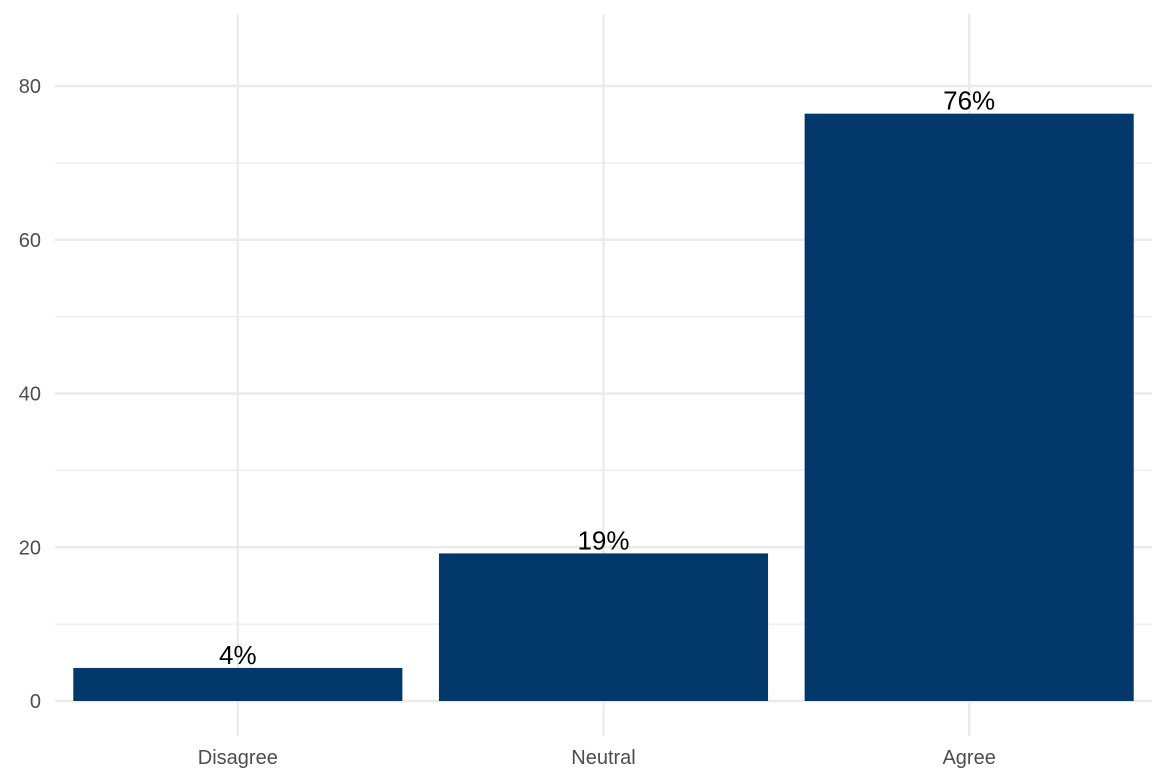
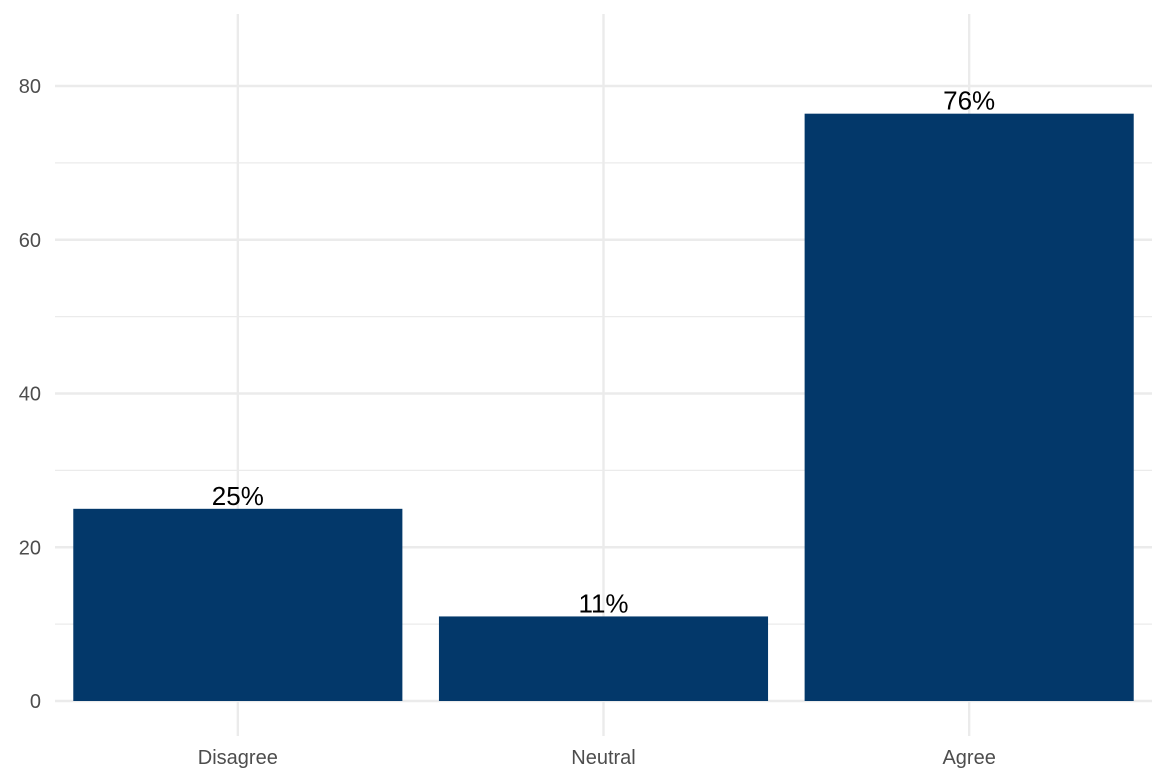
Disagree: 4% -> 25%
Neutral: 19% -> 11%
